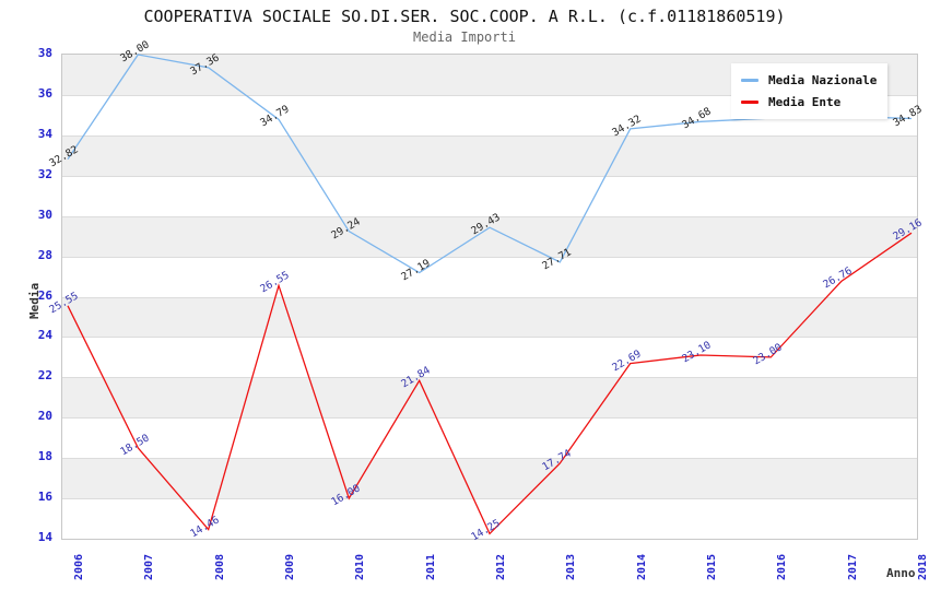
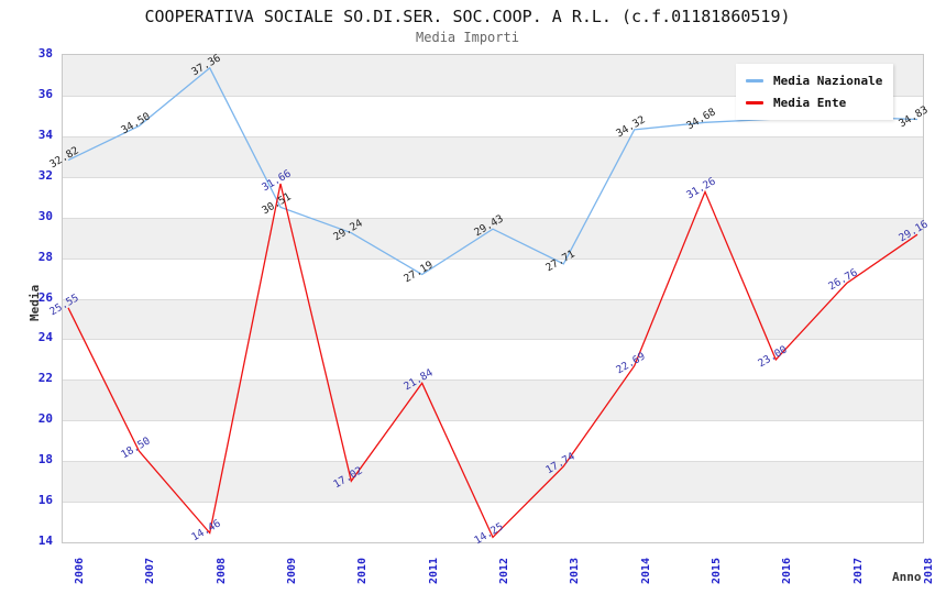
Media Nazionale/2007: 38.00 -> 34.50
Media Nazionale/2009: 34.79 -> 30.51
Media Ente/2009: 26.55 -> 31.66
Media Ente/2010: 16.00 -> 17.02
Media Ente/2015: 23.10 -> 31.26
